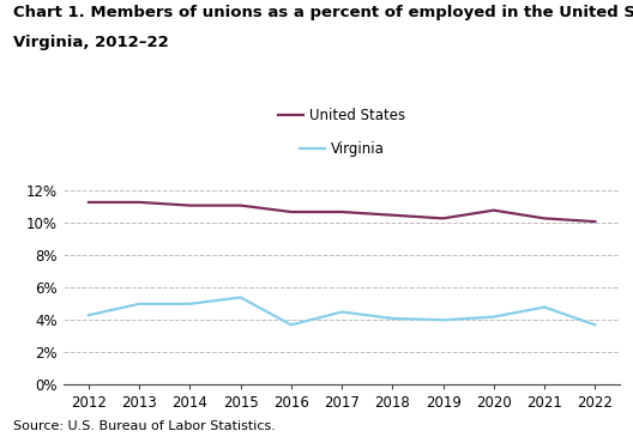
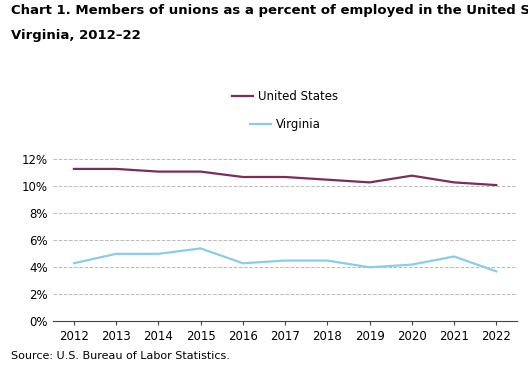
Virginia/2016: 3.7% -> 4.3%
Virginia/2018: 4.1% -> 4.5%
